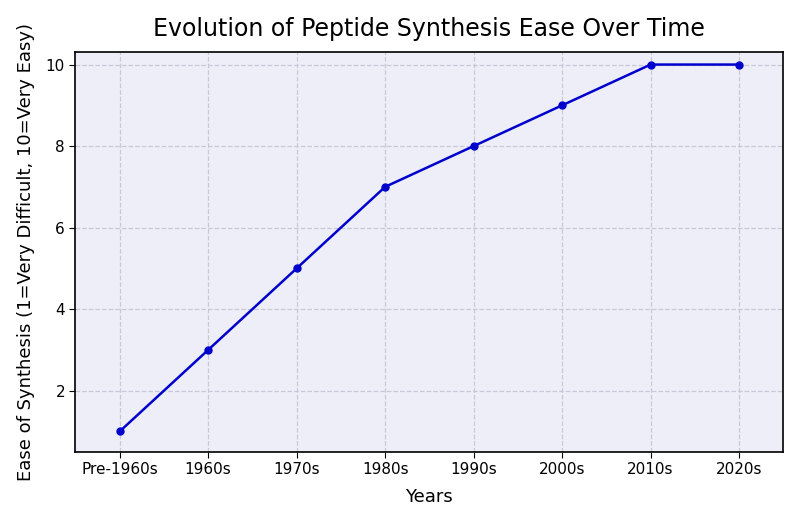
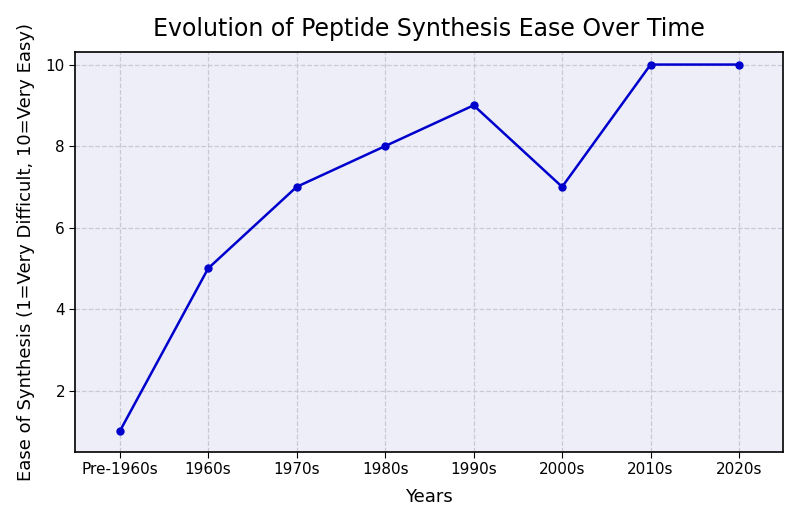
1960s: 3 -> 5
1970s: 5 -> 7
1980s: 7 -> 8
1990s: 8 -> 9
2000s: 9 -> 7
